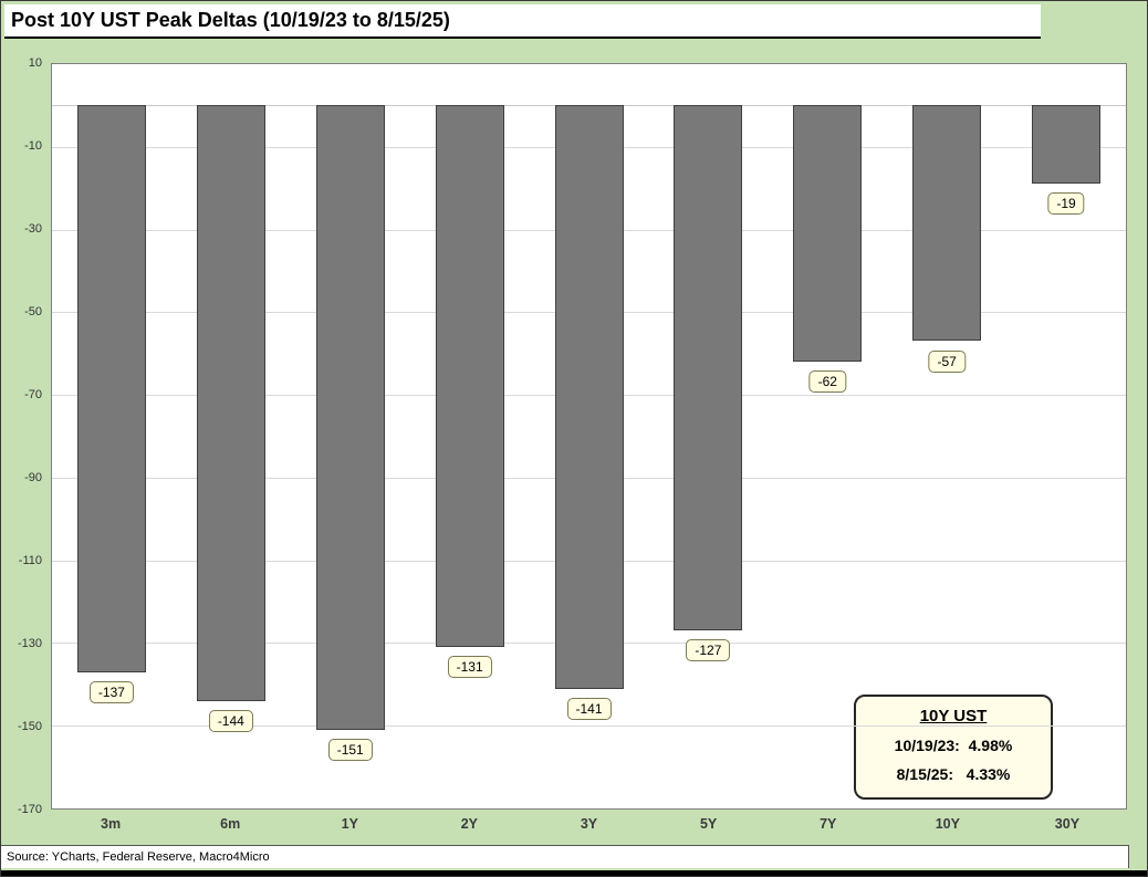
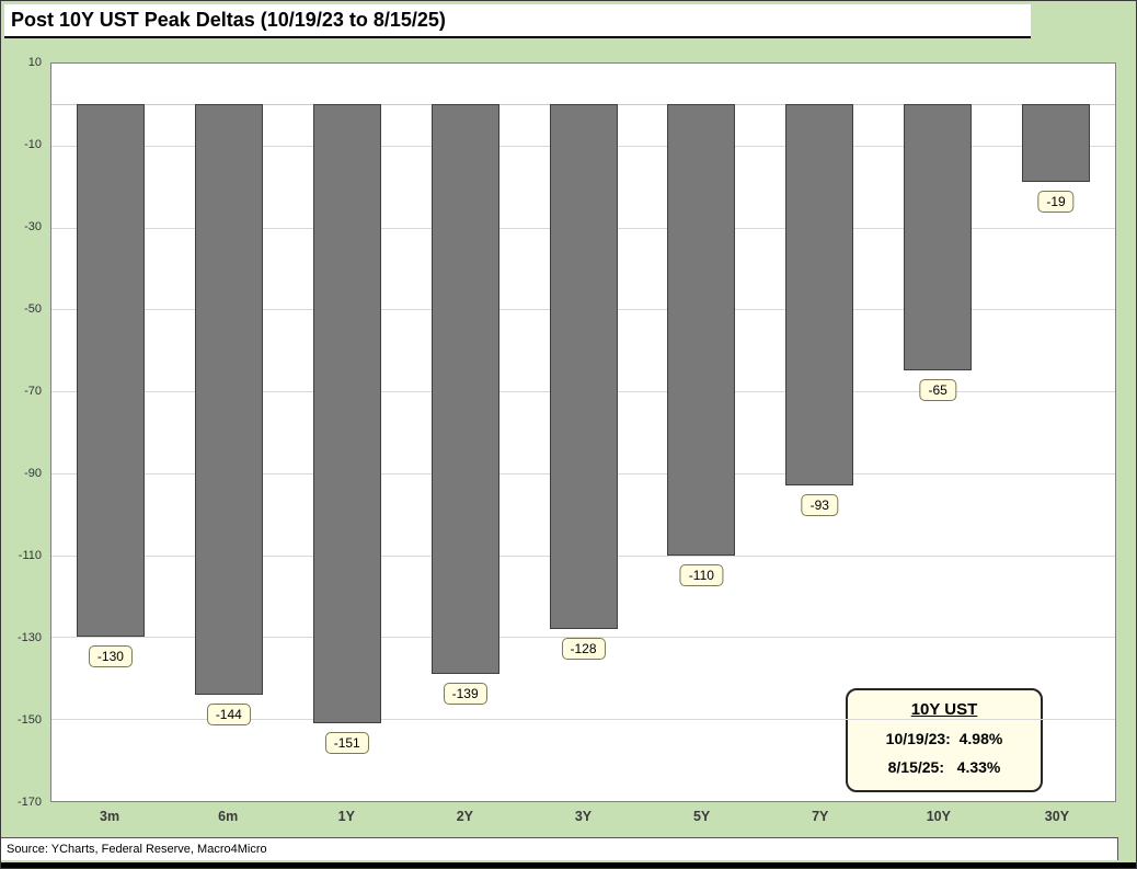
3m: -137 -> -130
2Y: -131 -> -139
3Y: -141 -> -128
5Y: -127 -> -110
7Y: -62 -> -93
10Y: -57 -> -65
